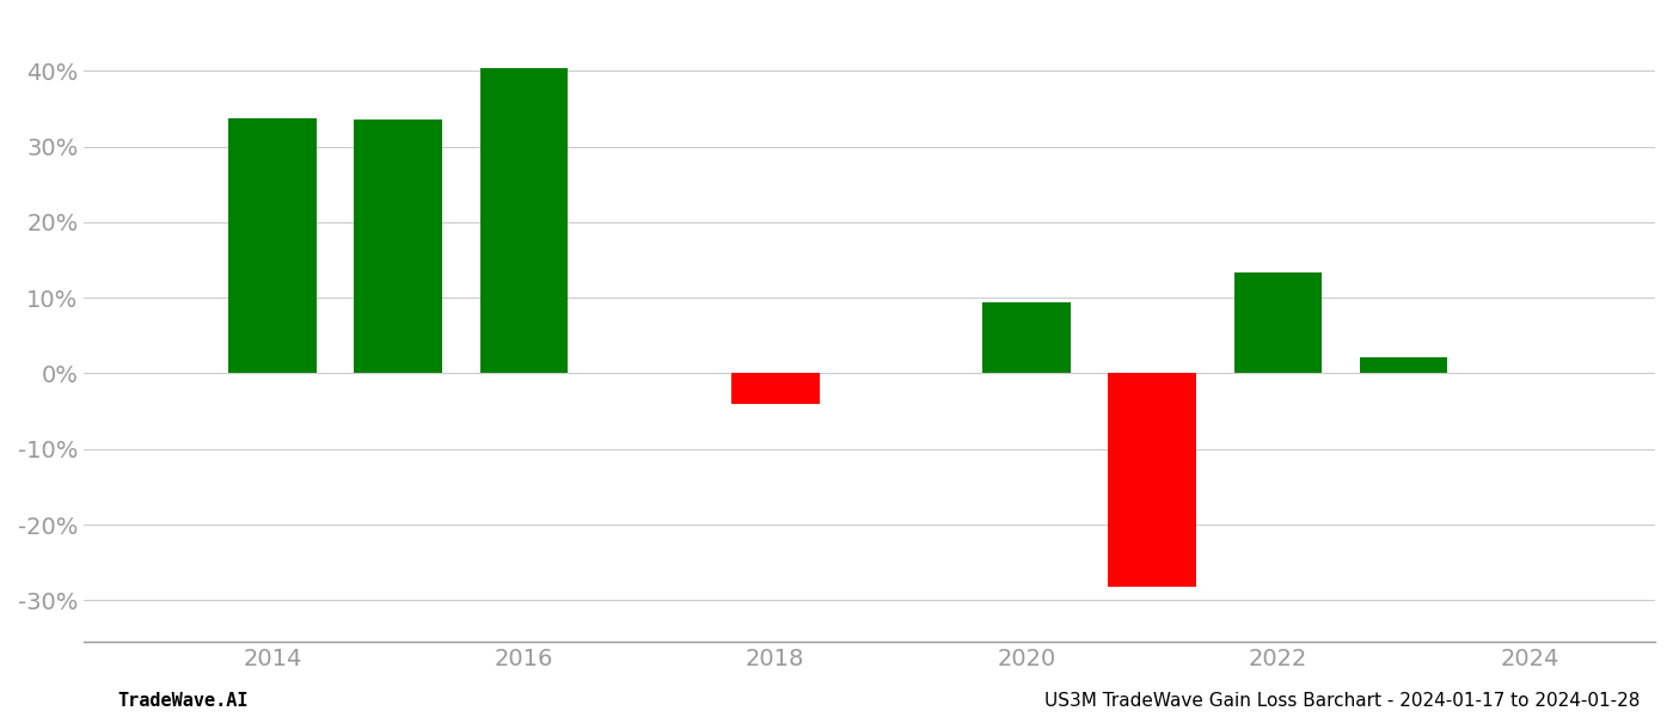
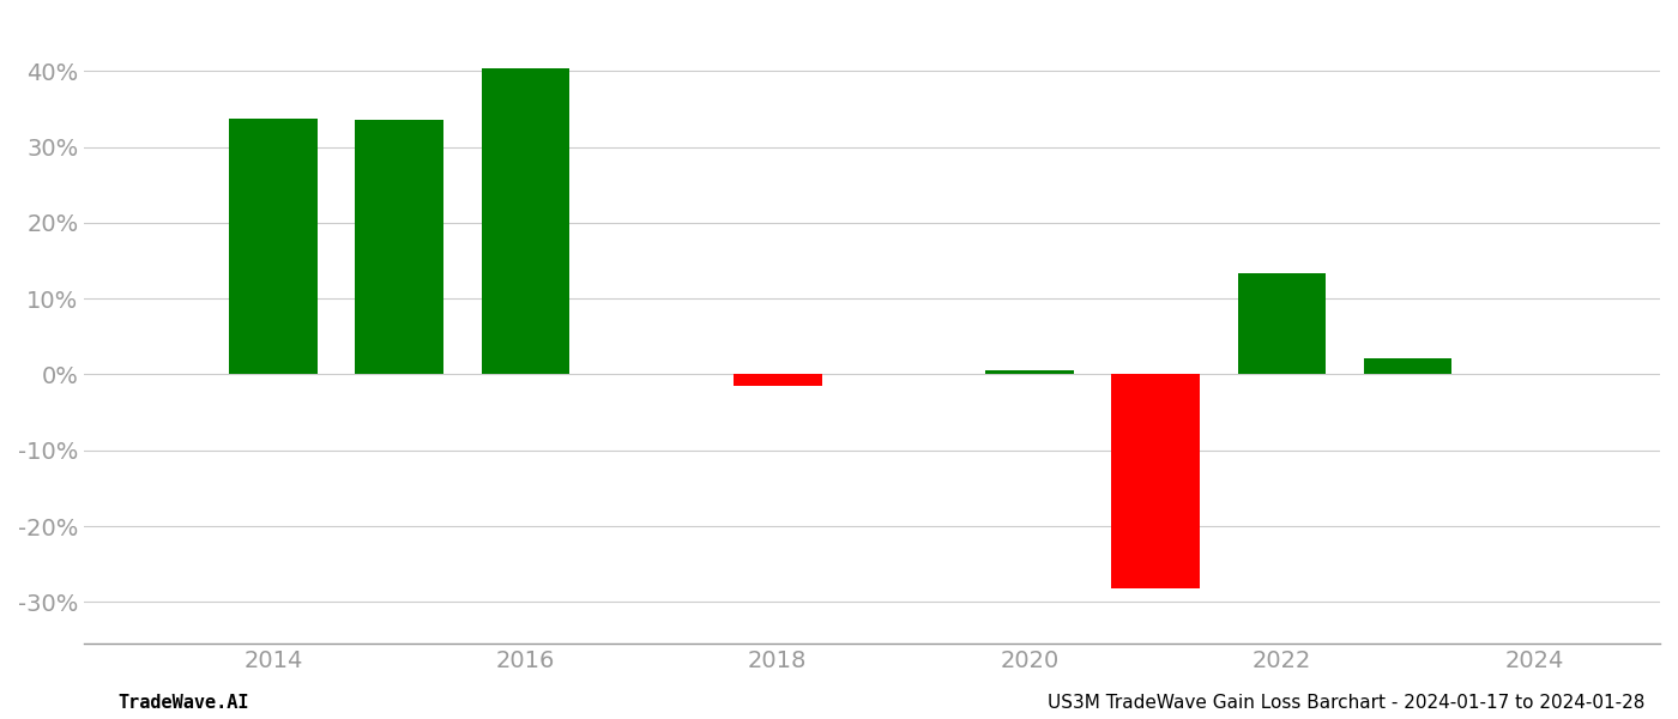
2018: -4.0% -> -1.5%
2020: 9.4% -> 0.5%
